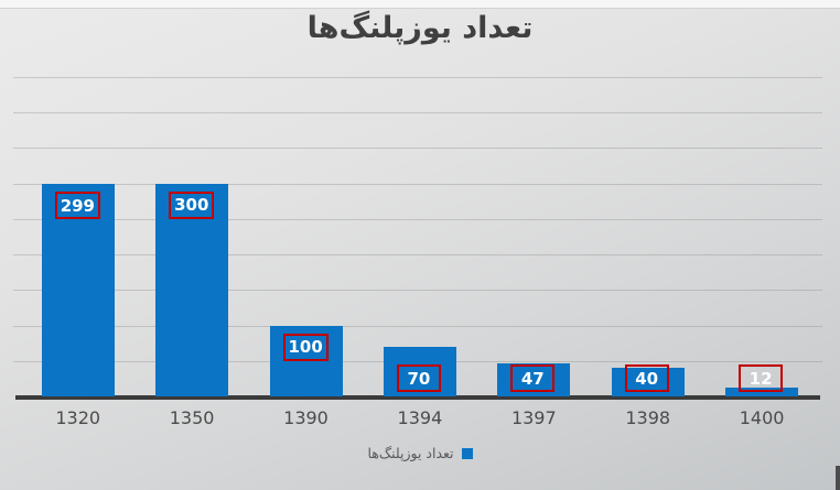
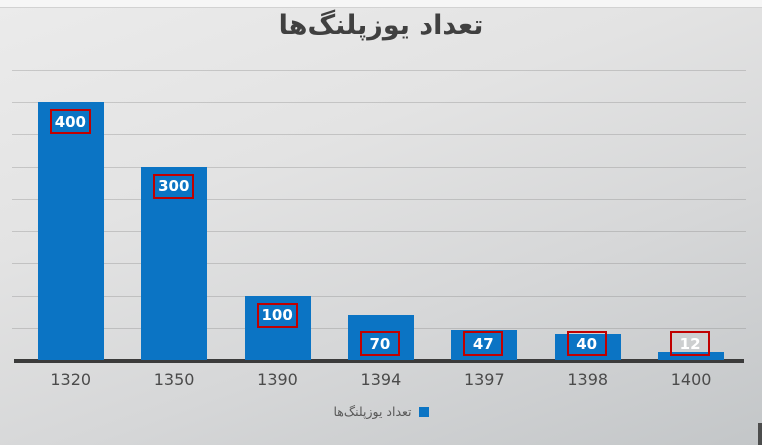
1320: 299 -> 400
